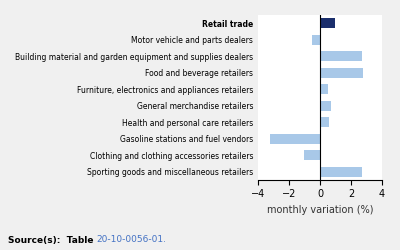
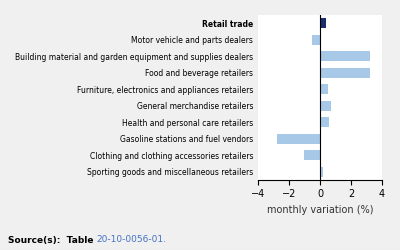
Retail trade: 1.0 -> 0.4
Building material and garden equipment and supplies dealers: 2.7 -> 3.2
Food and beverage retailers: 2.8 -> 3.2
Gasoline stations and fuel vendors: -3.2 -> -2.8
Sporting goods and miscellaneous retailers: 2.7 -> 0.2
